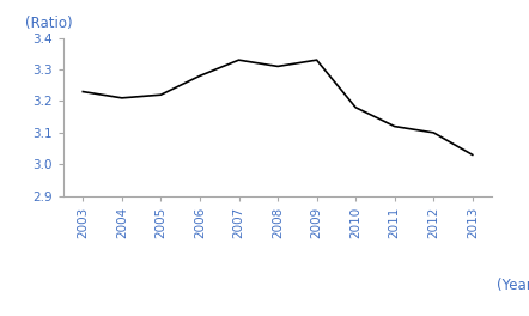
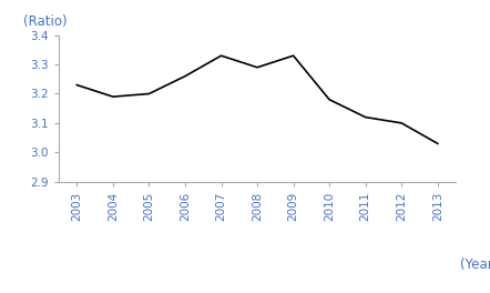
2004: 3.21 -> 3.19
2005: 3.22 -> 3.20
2006: 3.28 -> 3.26
2008: 3.31 -> 3.29
